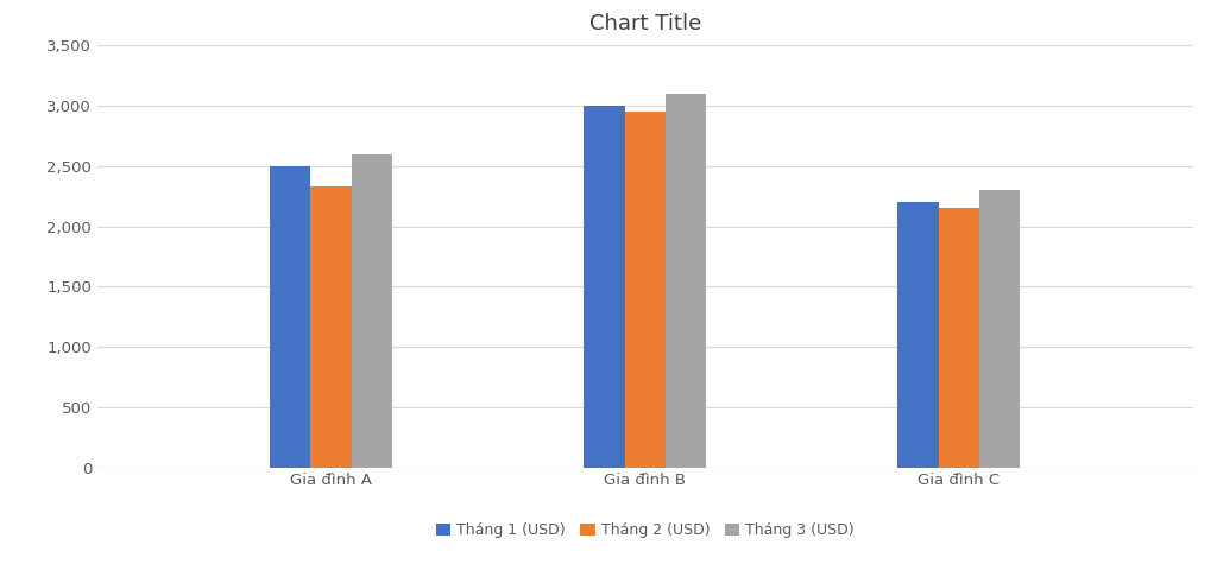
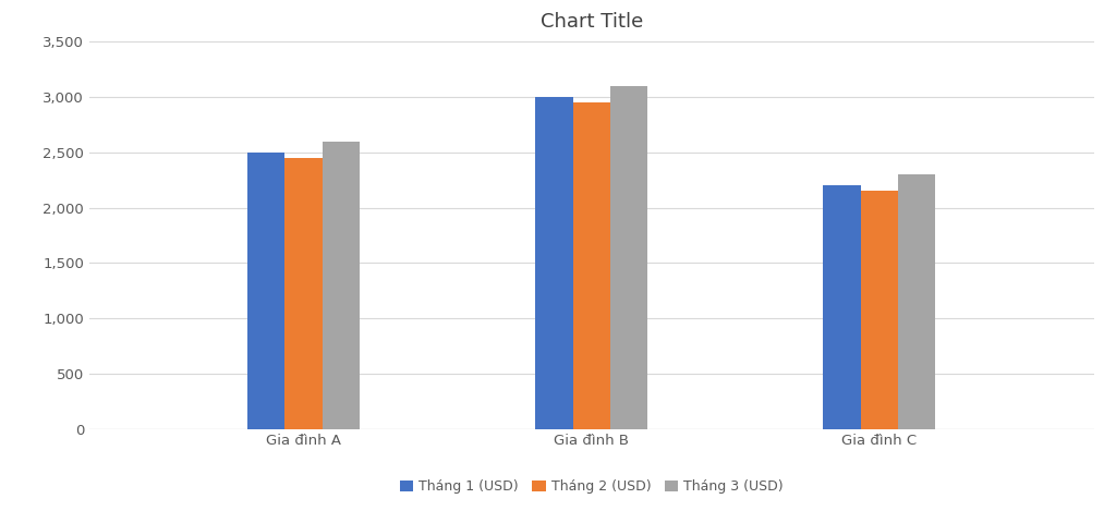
Tháng 2 (USD)/Gia đình A: 2,330 -> 2,450
